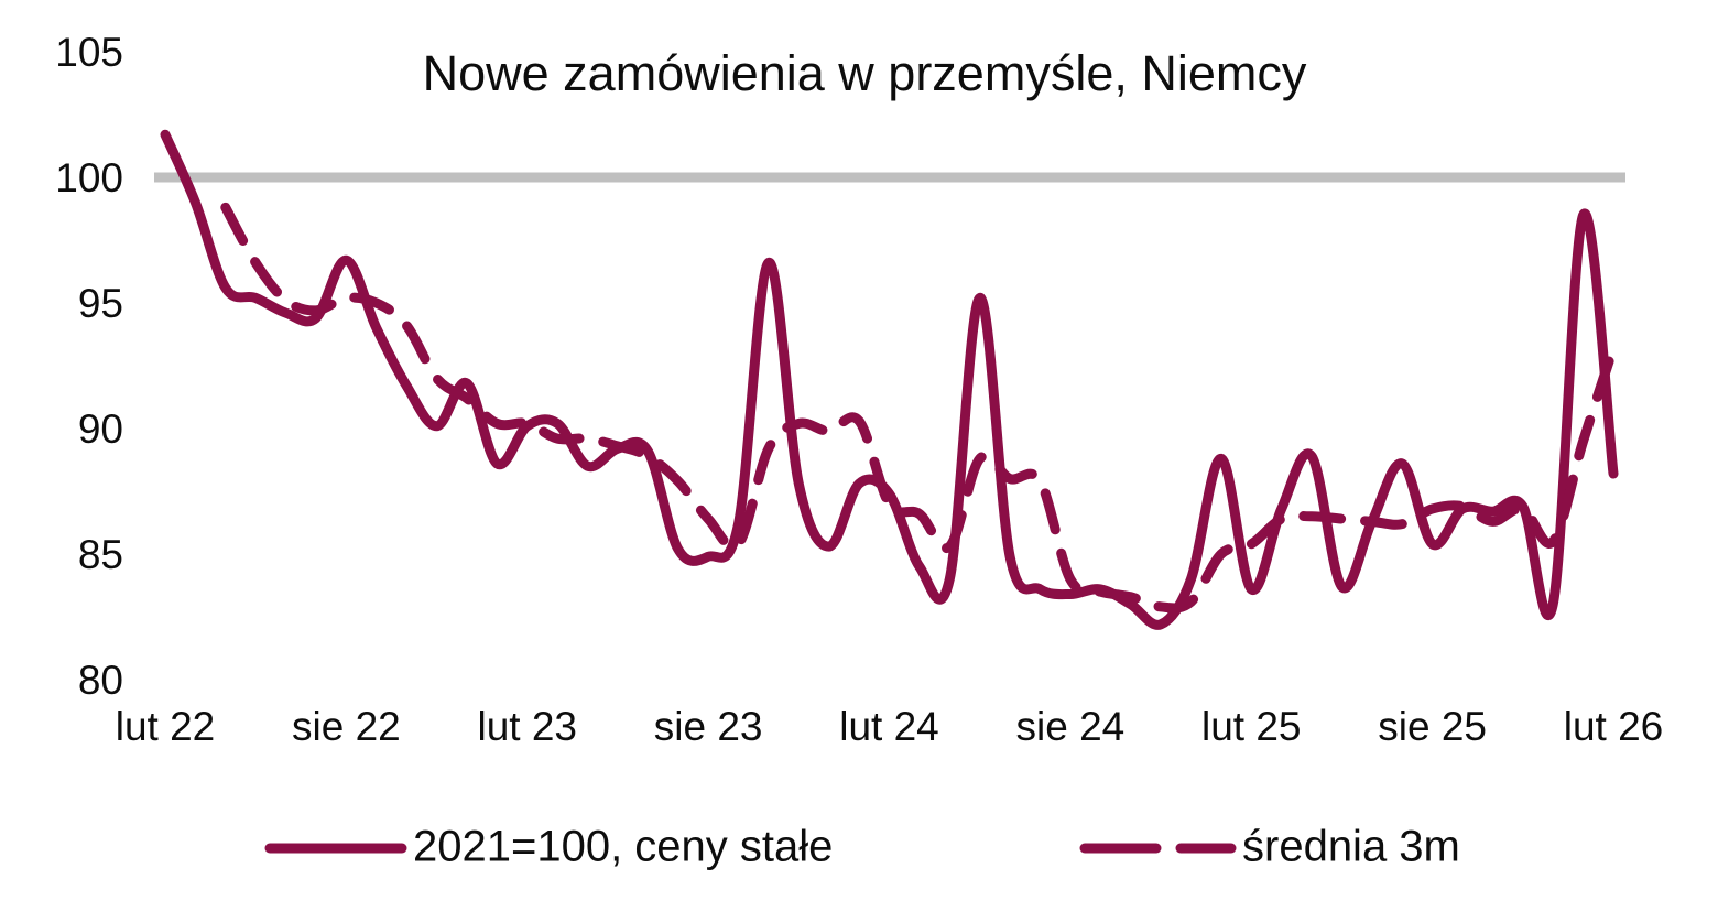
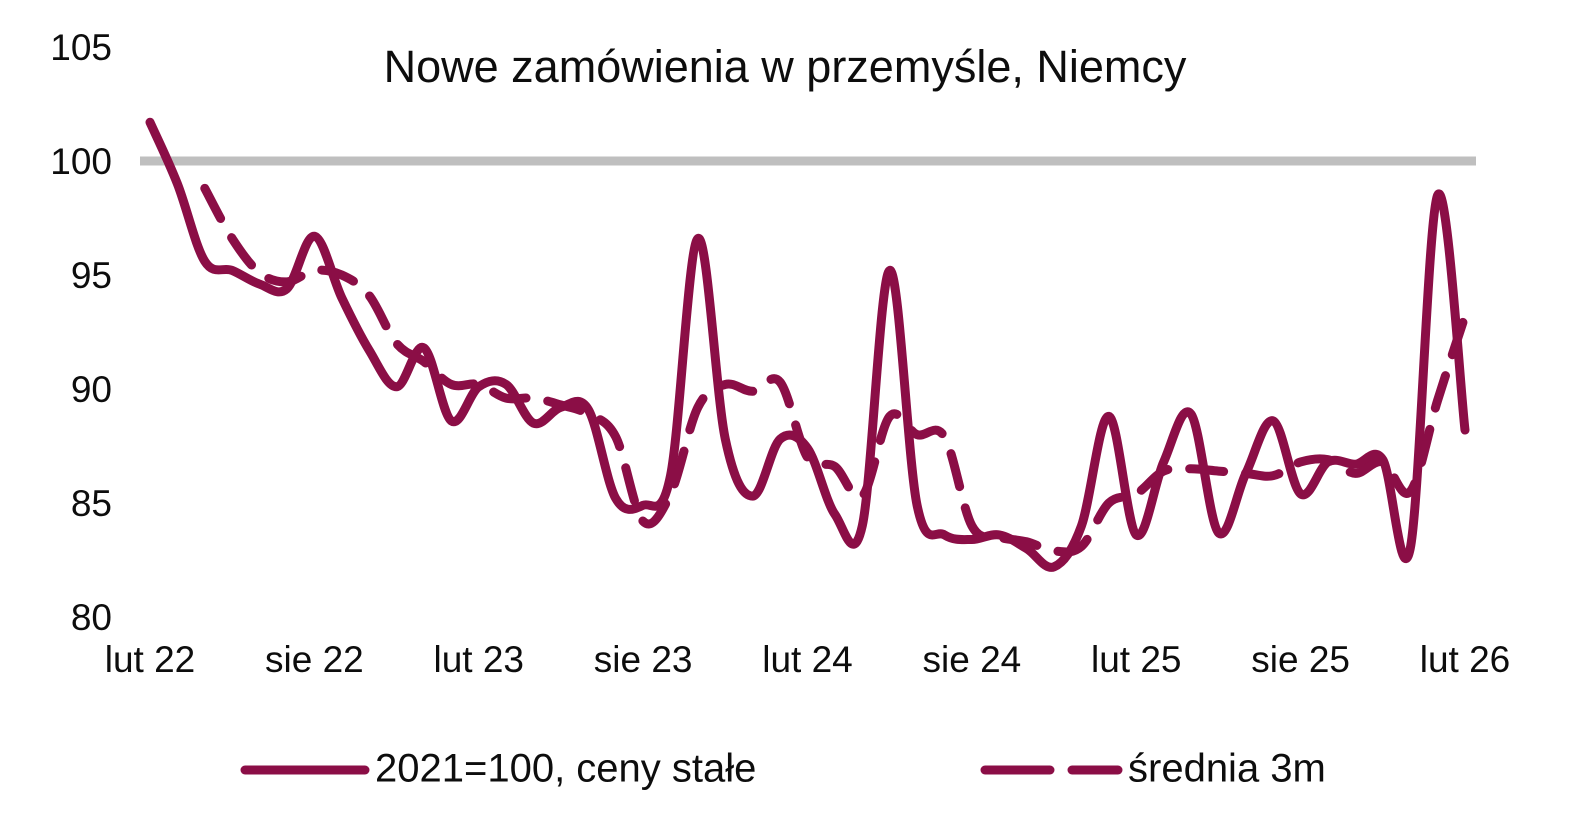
średnia 3m/sie 23: 86.4 -> 84.2
